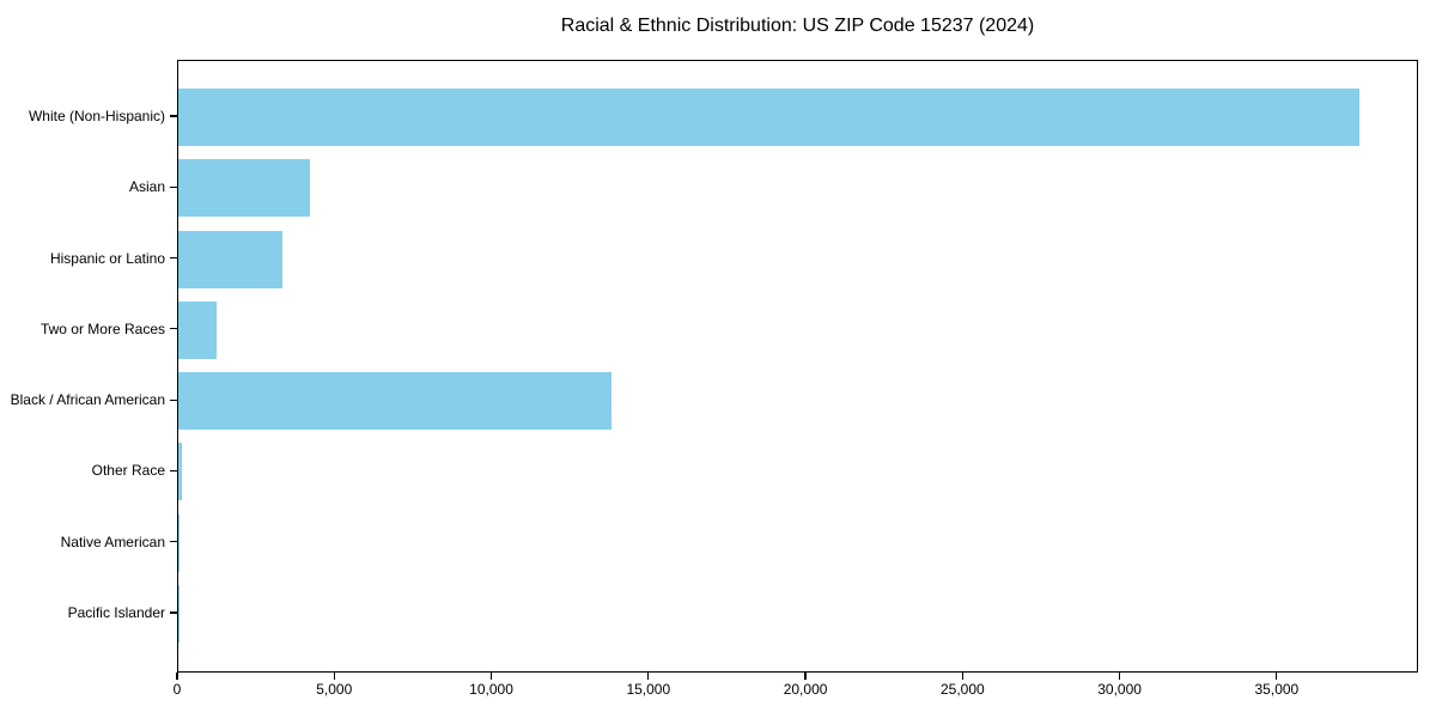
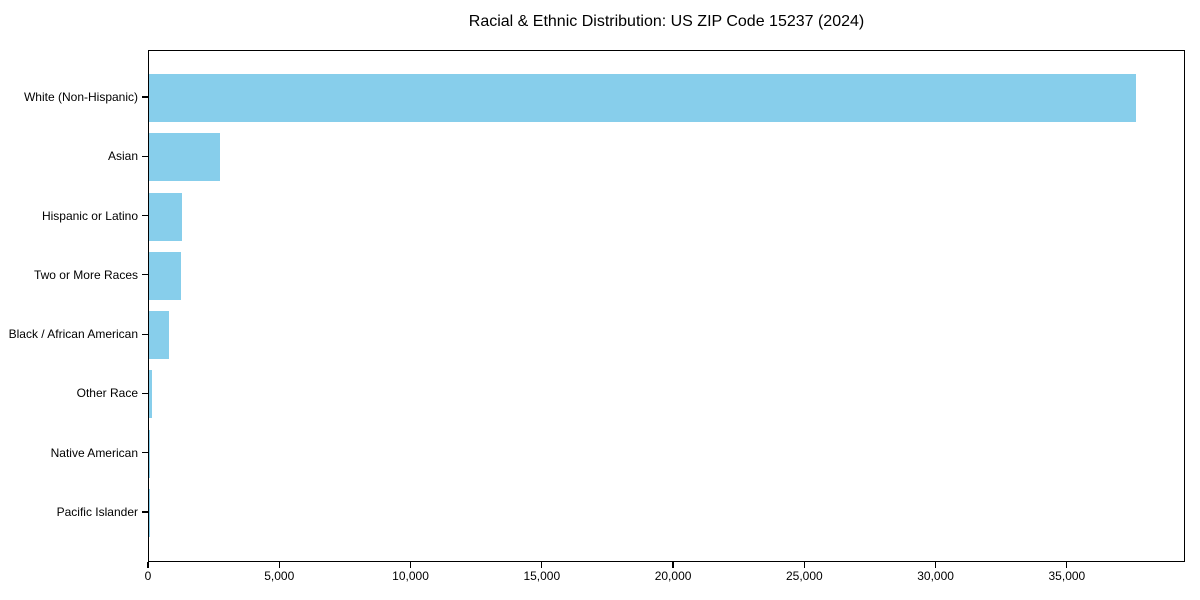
Asian: 4200 -> 2700
Hispanic or Latino: 3300 -> 1200
Black / African American: 13800 -> 800
